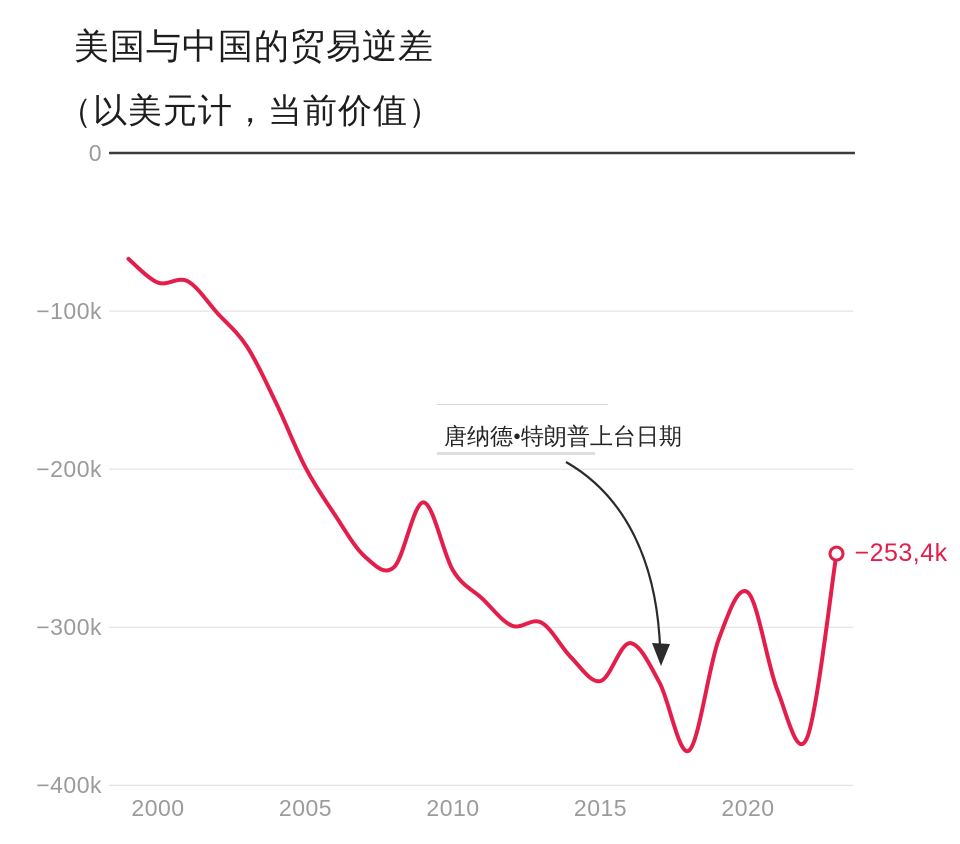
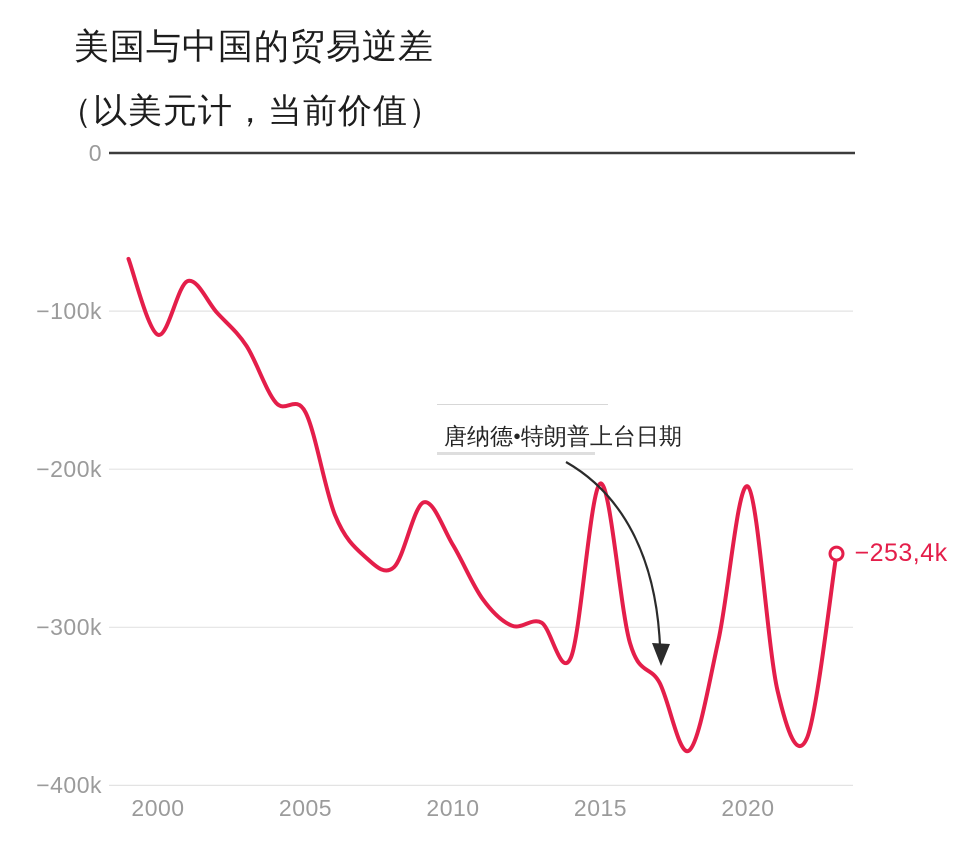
2000: -82 -> -115
2005: -199 -> -164
2010: -264 -> -248
2015: -334 -> -209
2020: -278 -> -211
